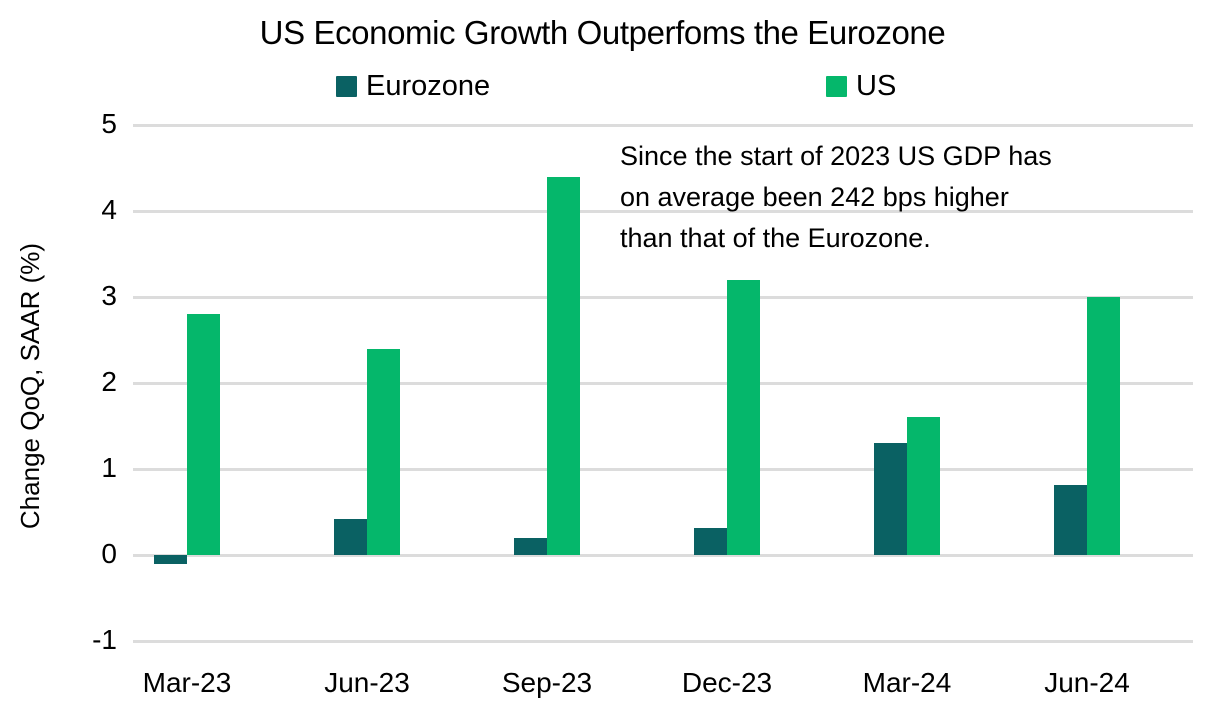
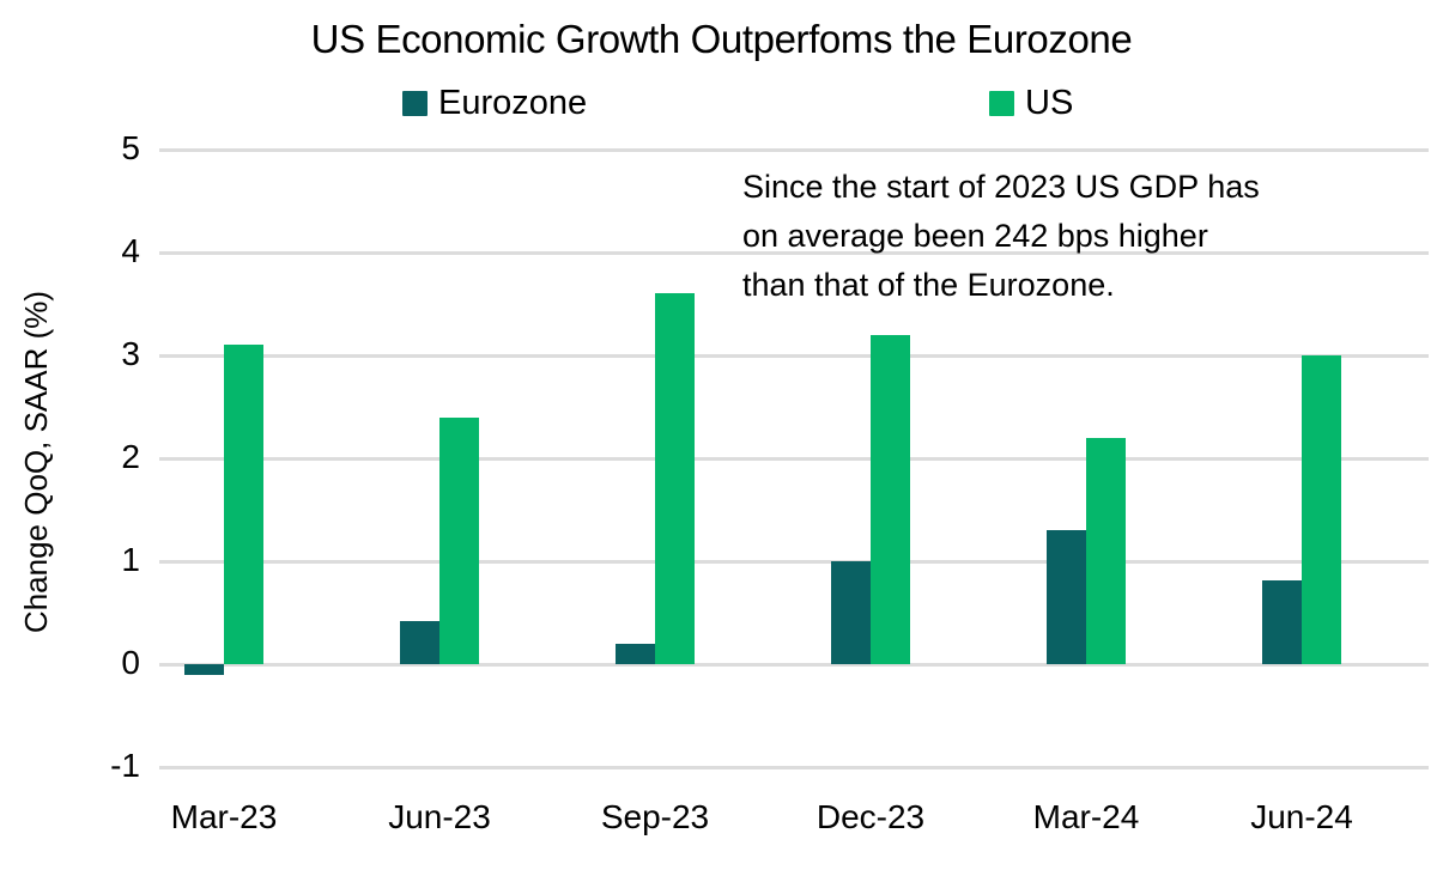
US/Mar-23: 2.8 -> 3.1
US/Sep-23: 4.4 -> 3.6
Eurozone/Dec-23: 0.3 -> 1.0
US/Mar-24: 1.6 -> 2.2
